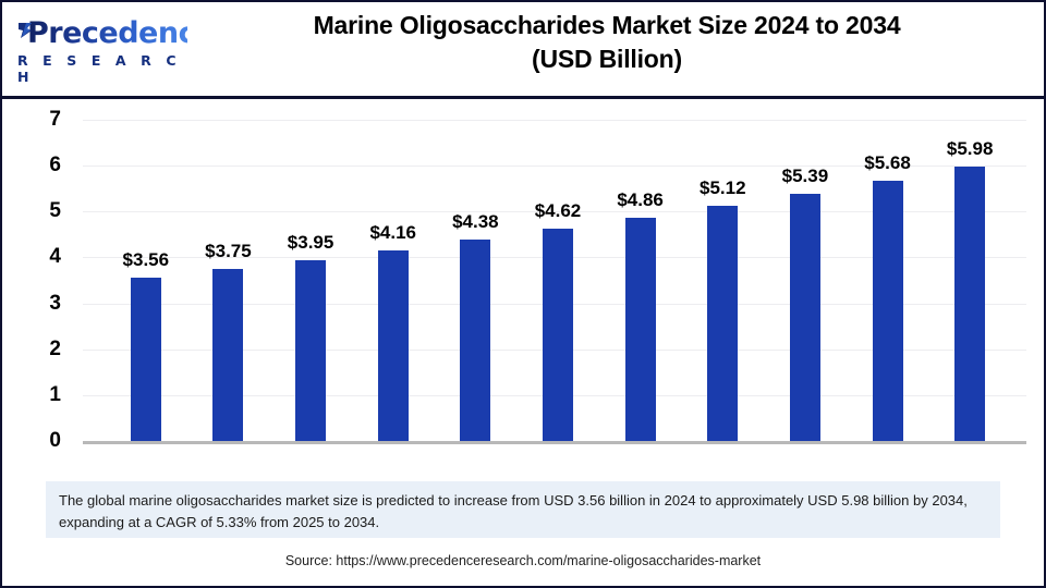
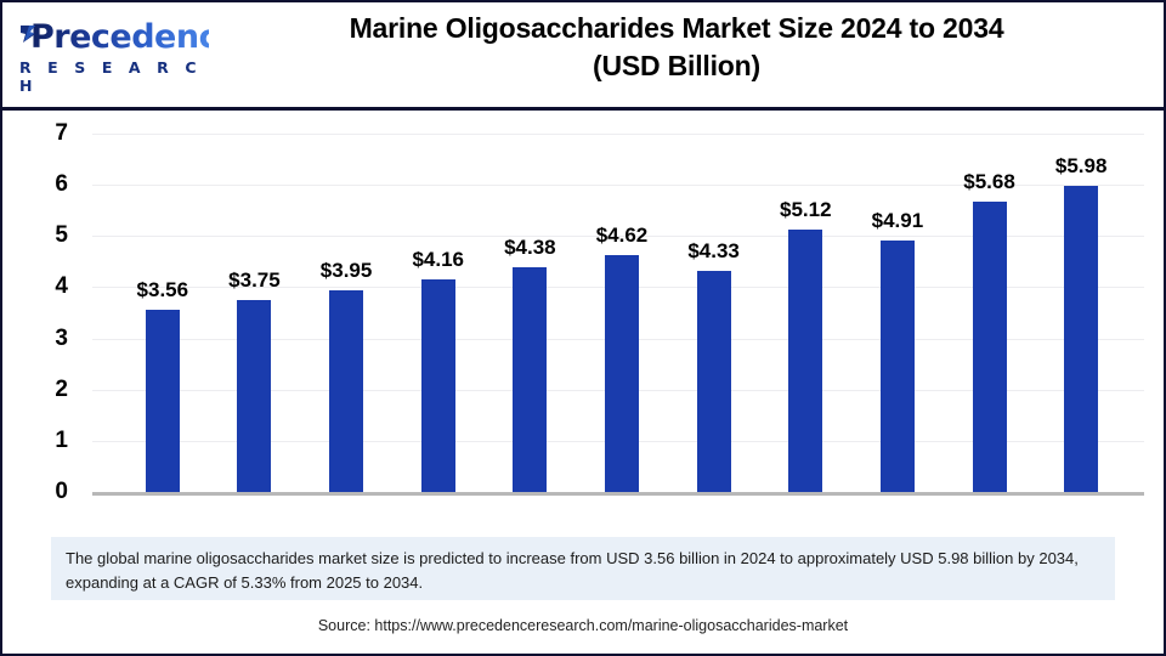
2030: $4.86 -> $4.33
2032: $5.39 -> $4.91
